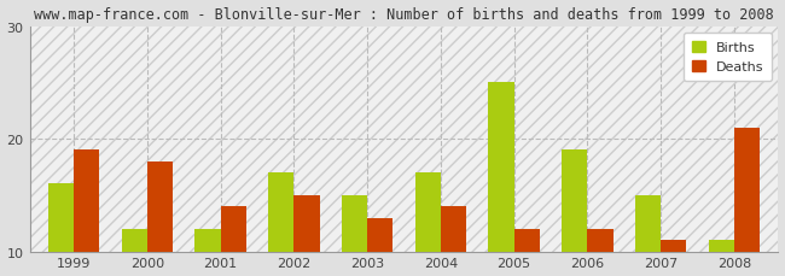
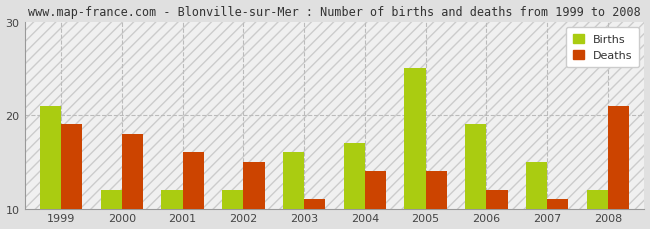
Births/1999: 16 -> 21
Deaths/2001: 14 -> 16
Births/2002: 17 -> 12
Births/2003: 15 -> 16
Deaths/2003: 13 -> 11
Deaths/2005: 12 -> 14
Births/2008: 11 -> 12
